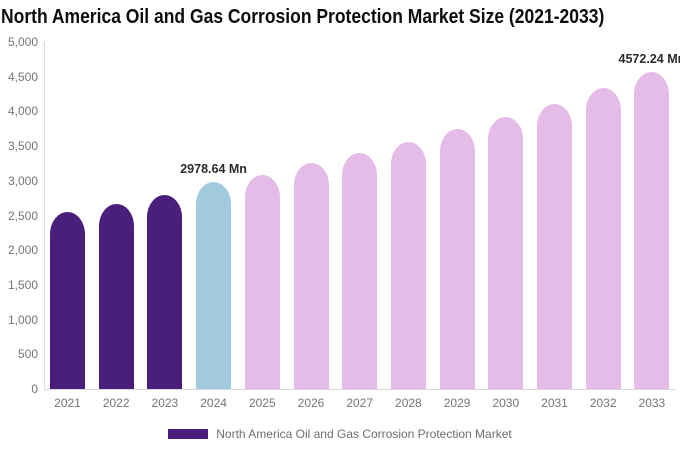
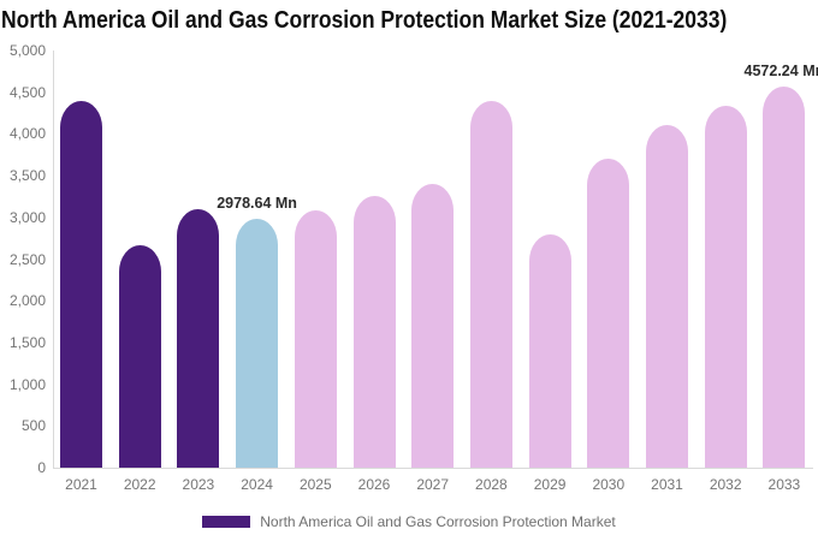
2021: 2600 -> 4400
2023: 2800 -> 3100
2028: 3600 -> 4400
2029: 3700 -> 2800
2030: 3900 -> 3700
